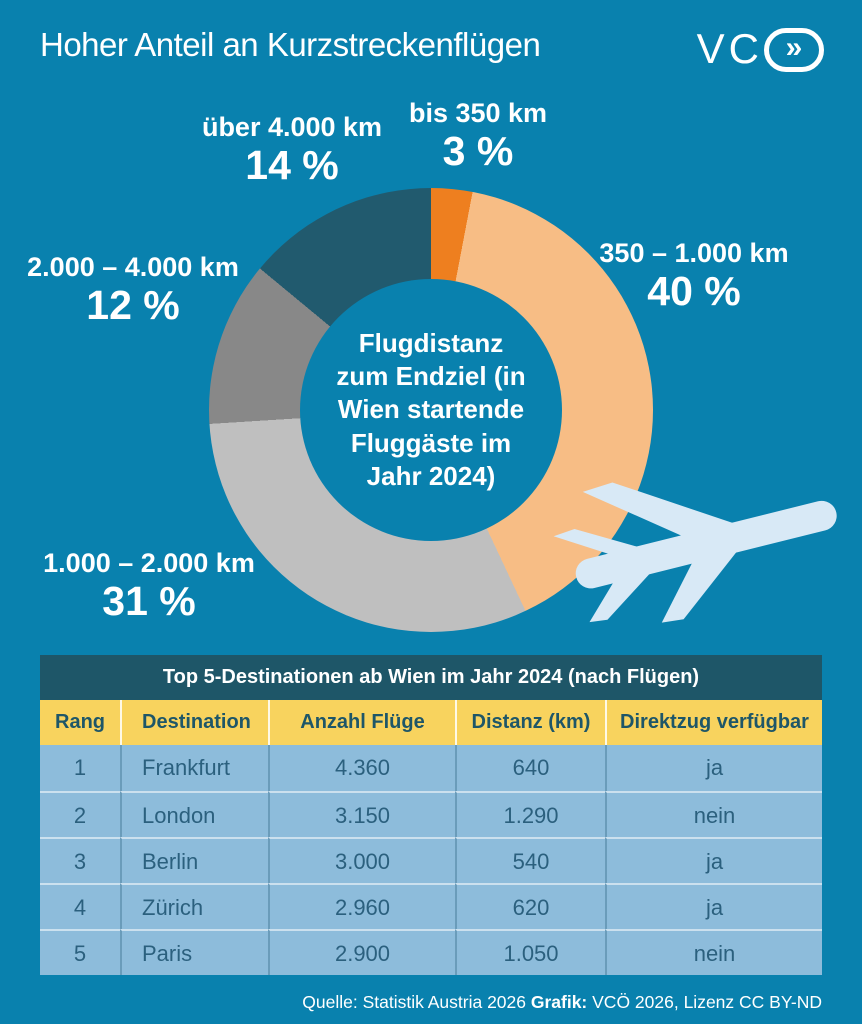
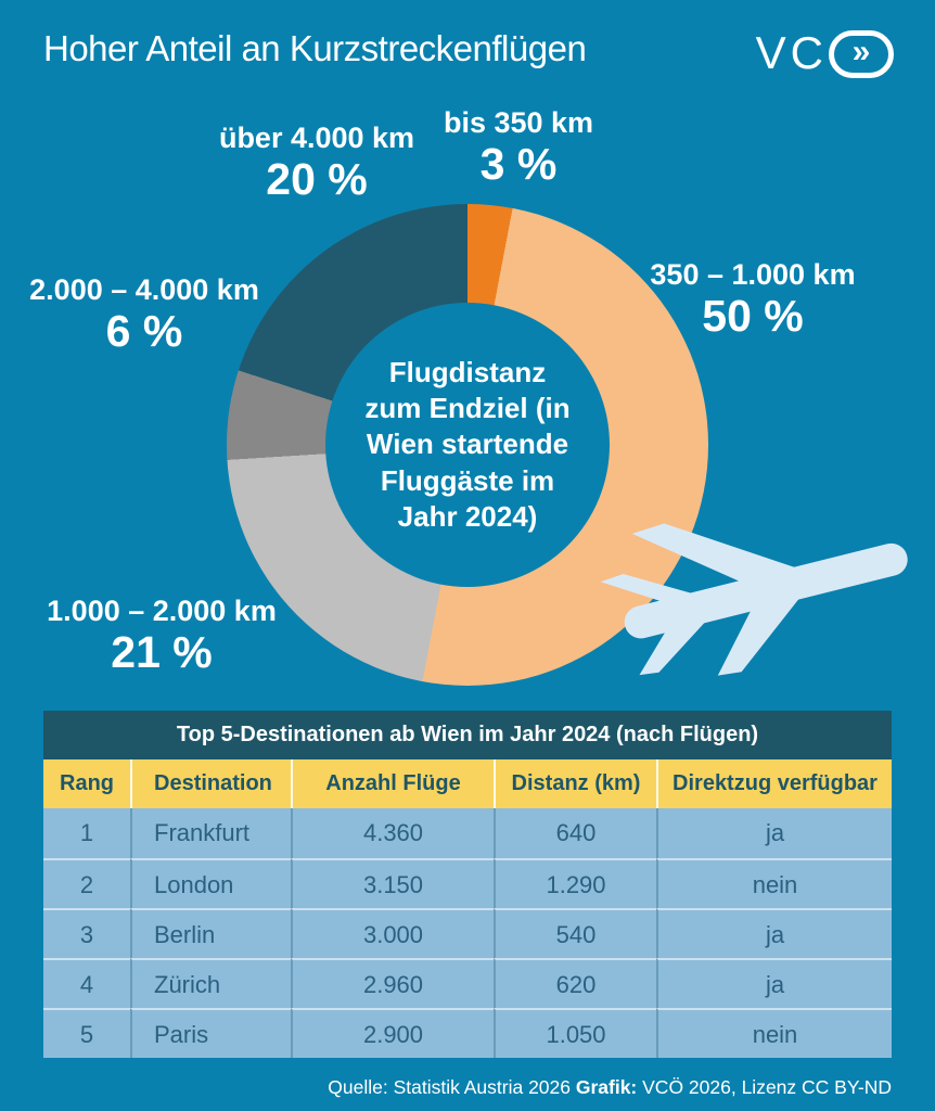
Hoher Anteil an Kurzstreckenflügen/350 – 1.000 km: 40 -> 50
Hoher Anteil an Kurzstreckenflügen/1.000 – 2.000 km: 31 -> 21
Hoher Anteil an Kurzstreckenflügen/2.000 – 4.000 km: 12 -> 6
Hoher Anteil an Kurzstreckenflügen/über 4.000 km: 14 -> 20
